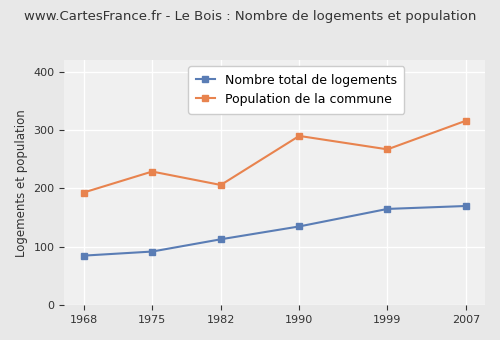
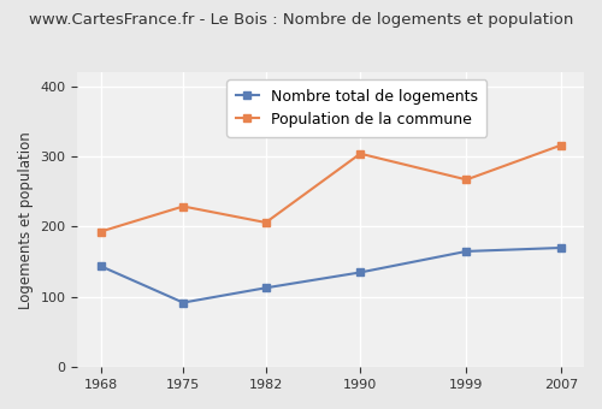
Nombre total de logements/1968: 85 -> 144
Population de la commune/1990: 290 -> 304
